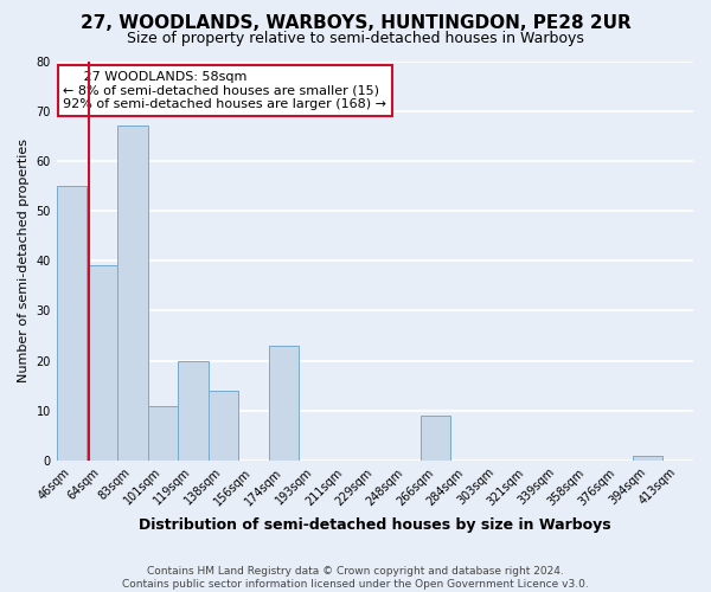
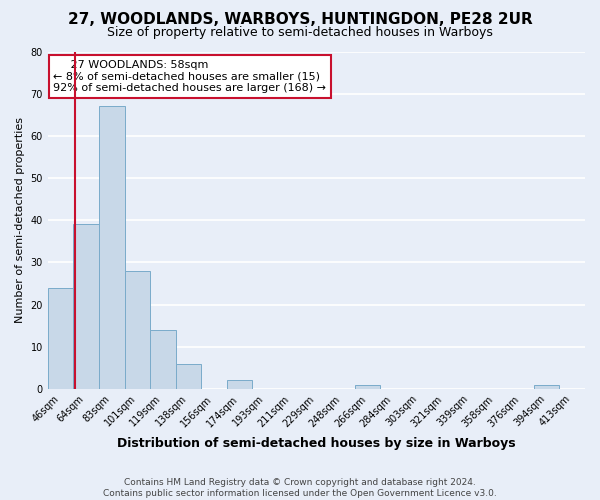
46sqm: 55 -> 24
101sqm: 11 -> 28
119sqm: 20 -> 14
138sqm: 14 -> 6
174sqm: 23 -> 2
266sqm: 9 -> 1
